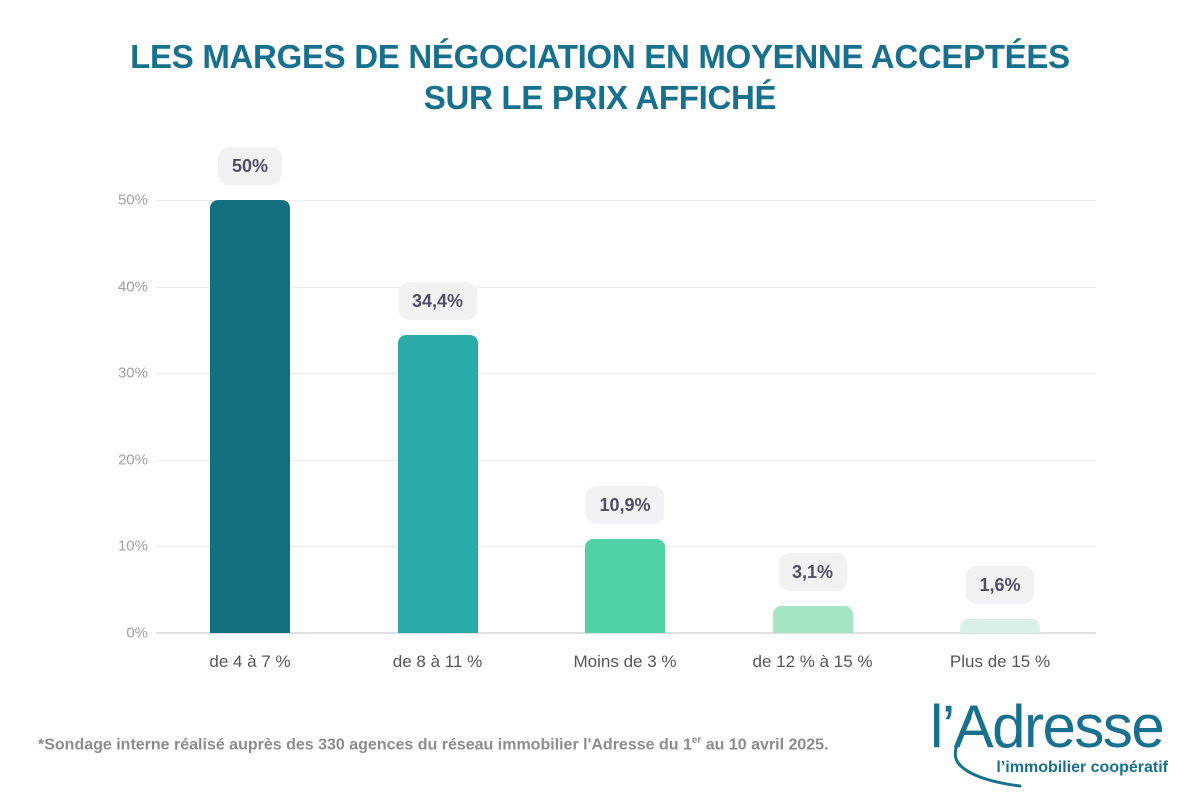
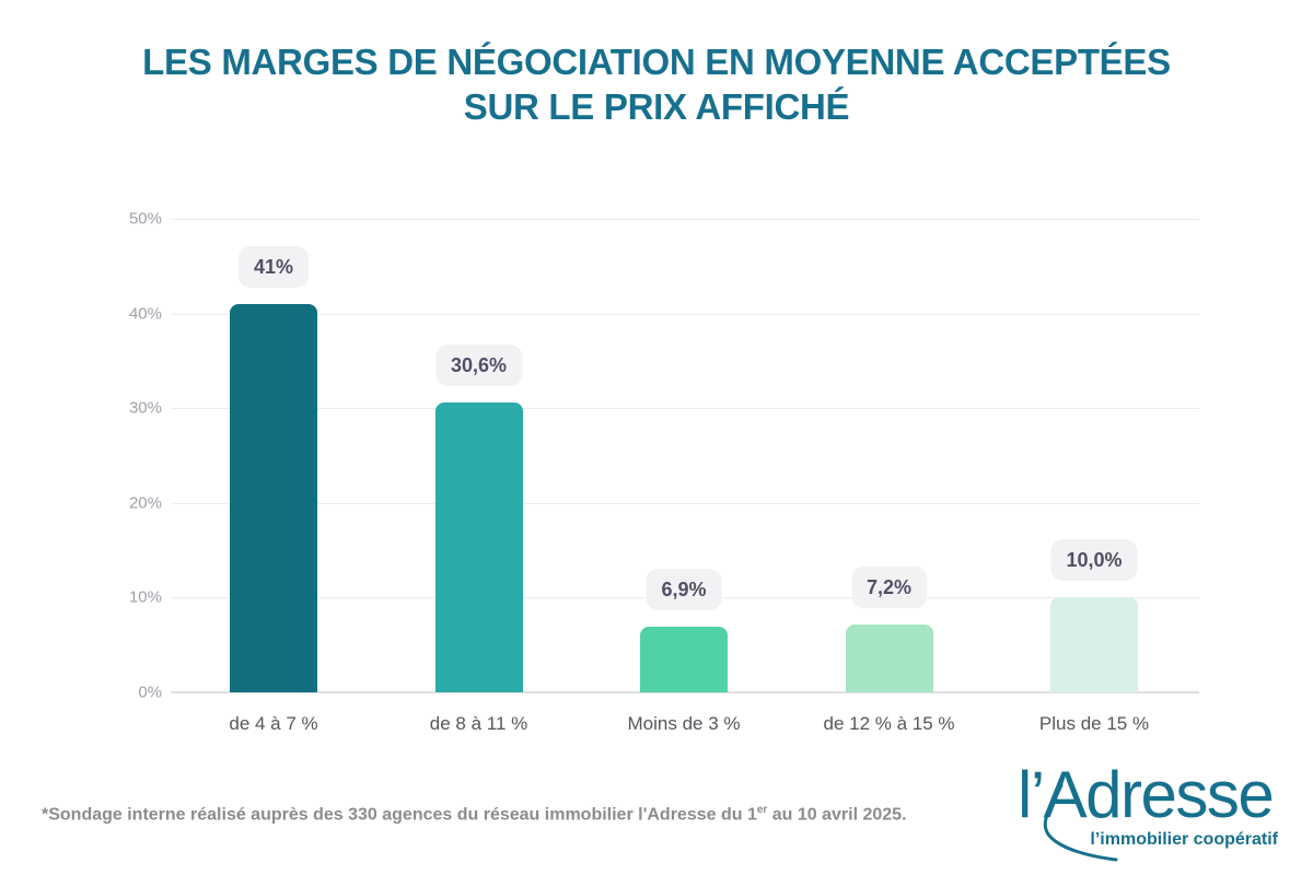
de 4 à 7 %: 50% -> 41%
de 8 à 11 %: 34,4% -> 30,6%
Moins de 3 %: 10,9% -> 6,9%
de 12 % à 15 %: 3,1% -> 7,2%
Plus de 15 %: 1,6% -> 10,0%
